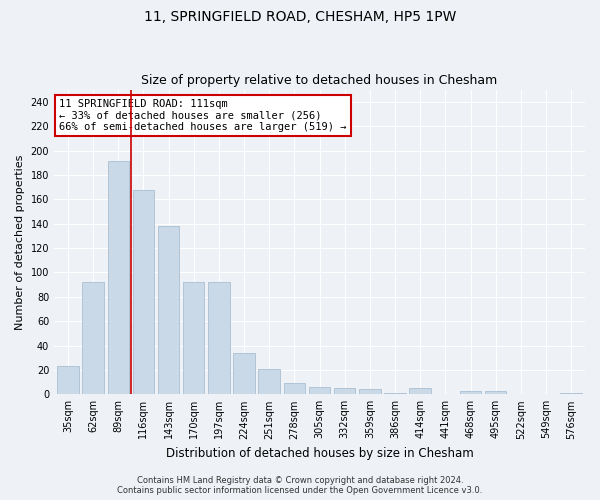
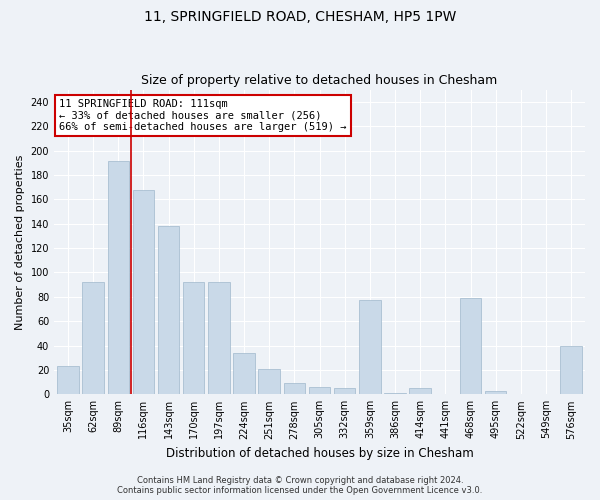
359sqm: 4 -> 77
468sqm: 3 -> 79
576sqm: 1 -> 40
